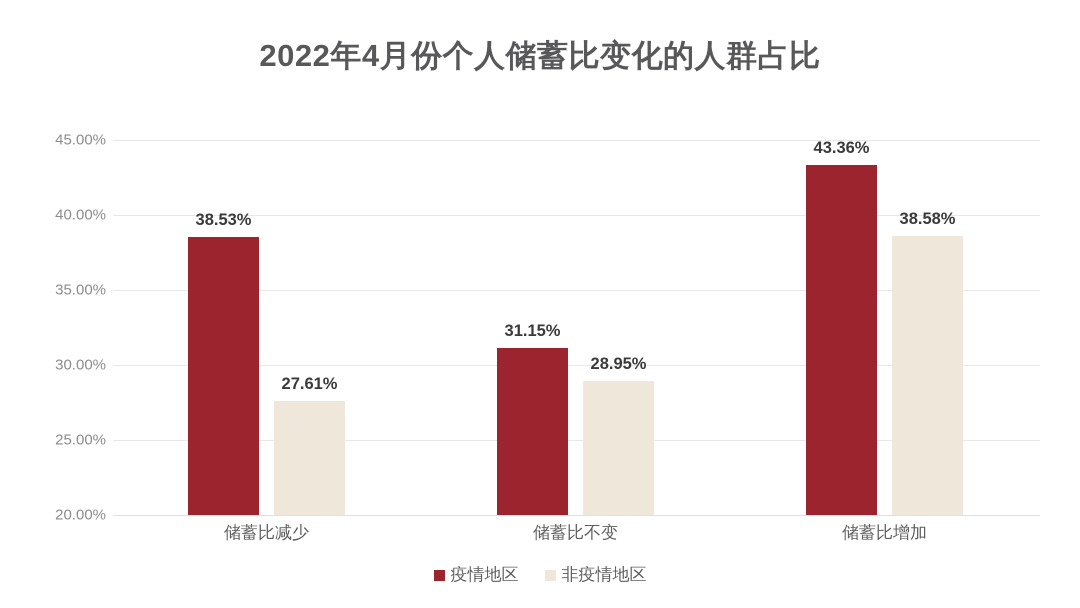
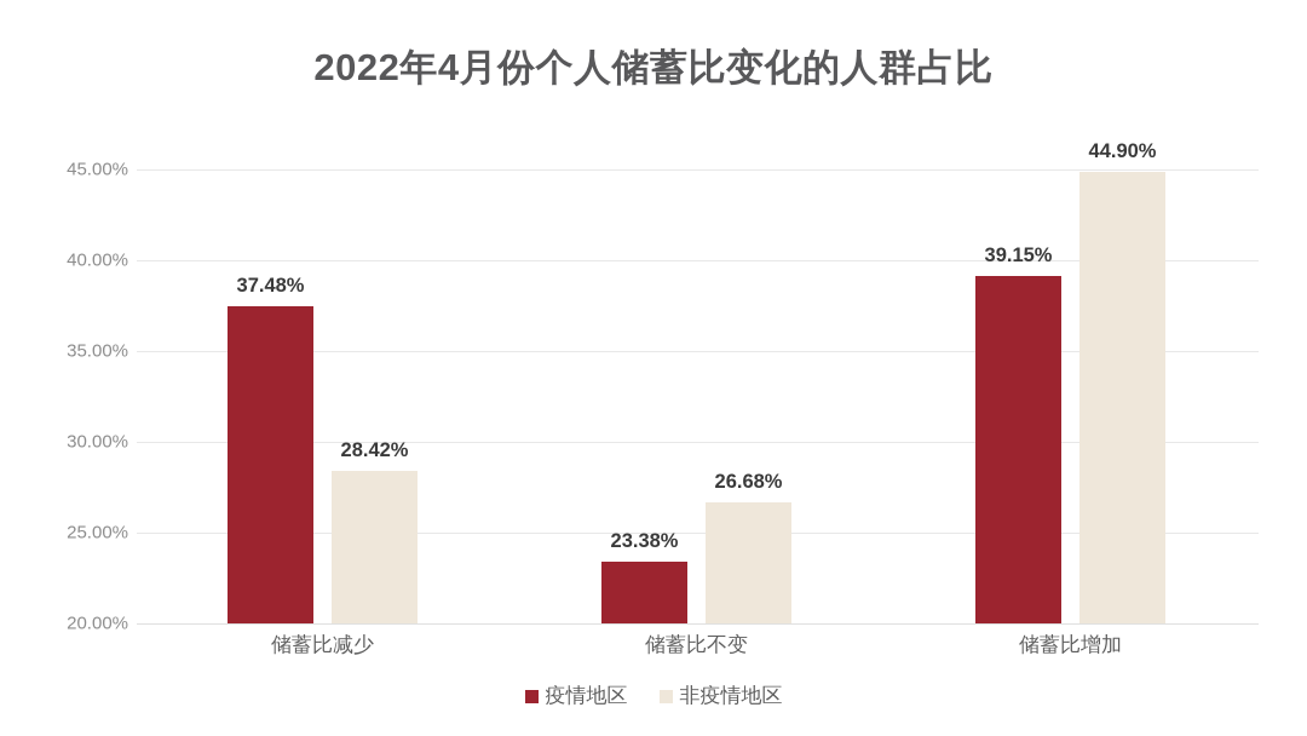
疫情地区/储蓄比减少: 38.53% -> 37.48%
非疫情地区/储蓄比减少: 27.61% -> 28.42%
疫情地区/储蓄比不变: 31.15% -> 23.38%
非疫情地区/储蓄比不变: 28.95% -> 26.68%
疫情地区/储蓄比增加: 43.36% -> 39.15%
非疫情地区/储蓄比增加: 38.58% -> 44.90%
